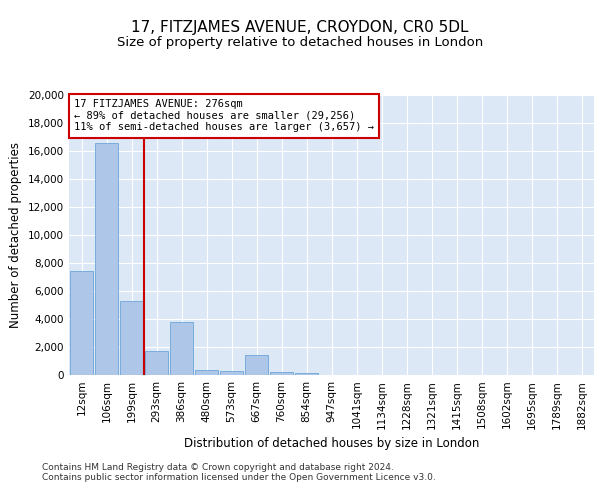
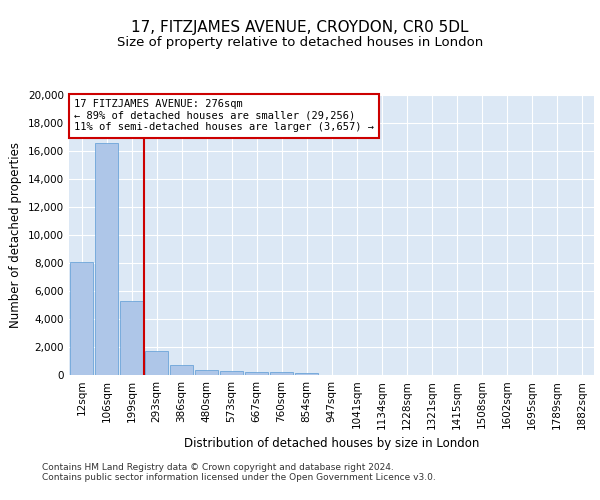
12sqm: 7,400 -> 8,100
386sqm: 3,800 -> 700
667sqm: 1,400 -> 200
